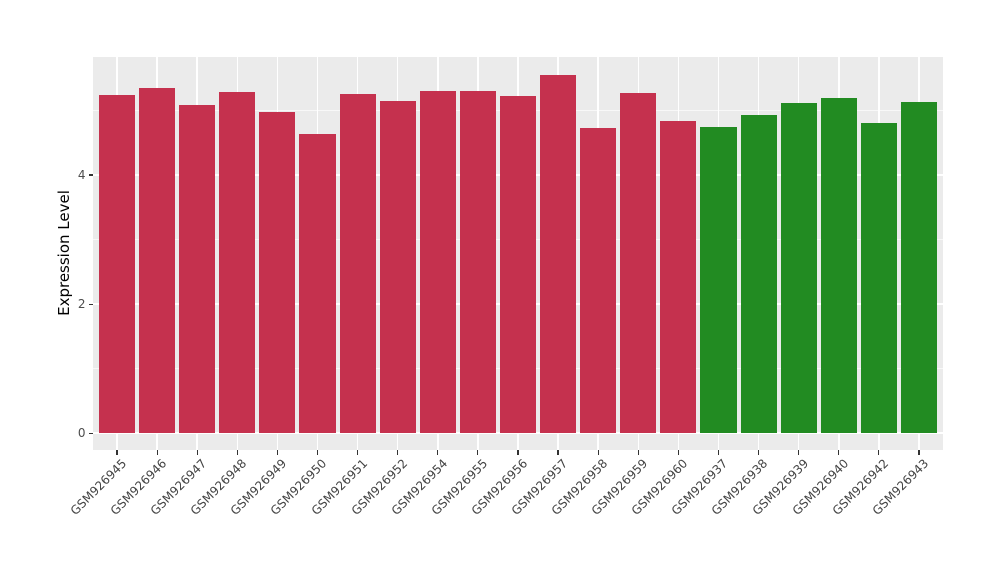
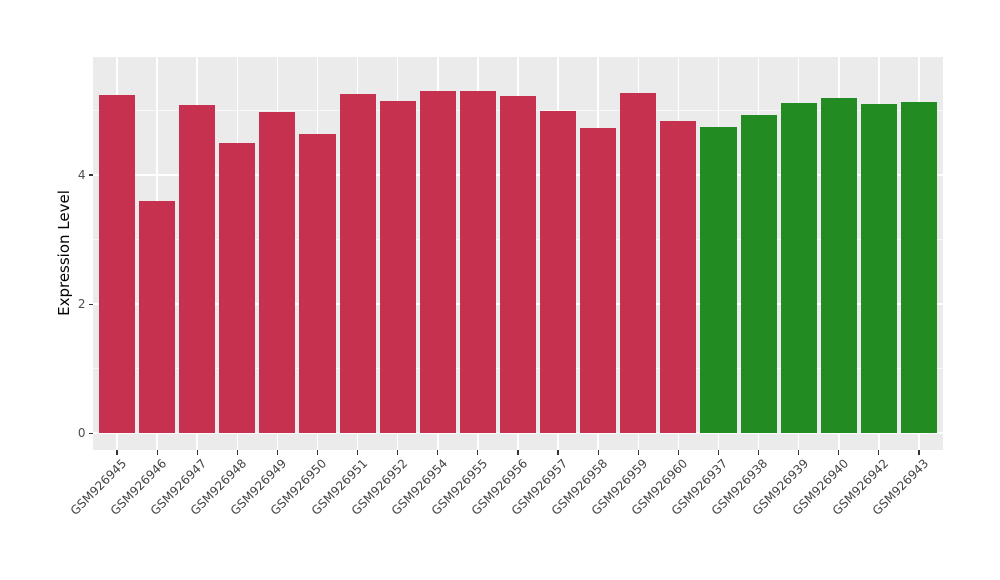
GSM926946: 5.3 -> 3.6
GSM926948: 5.3 -> 4.5
GSM926957: 5.5 -> 5.0
GSM926942: 4.8 -> 5.1
